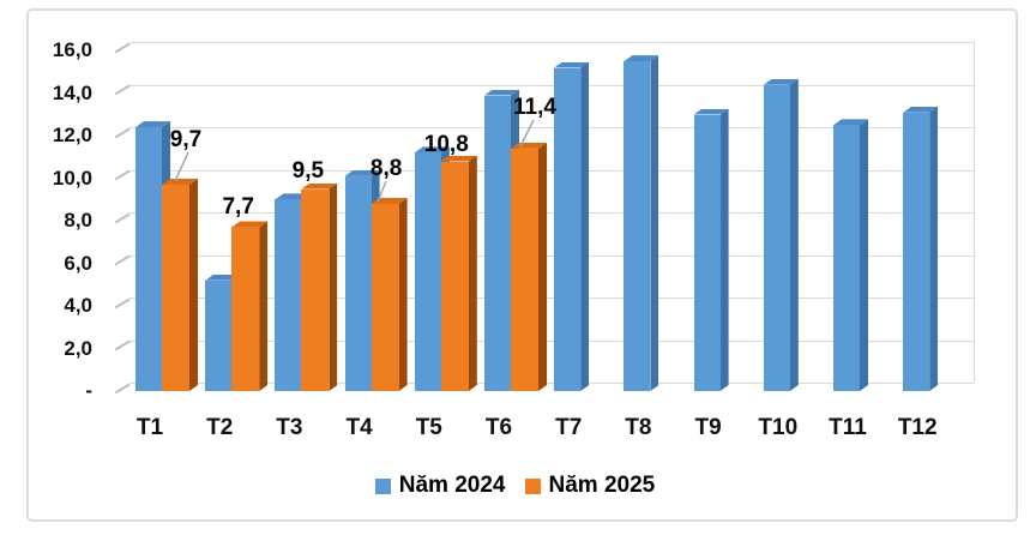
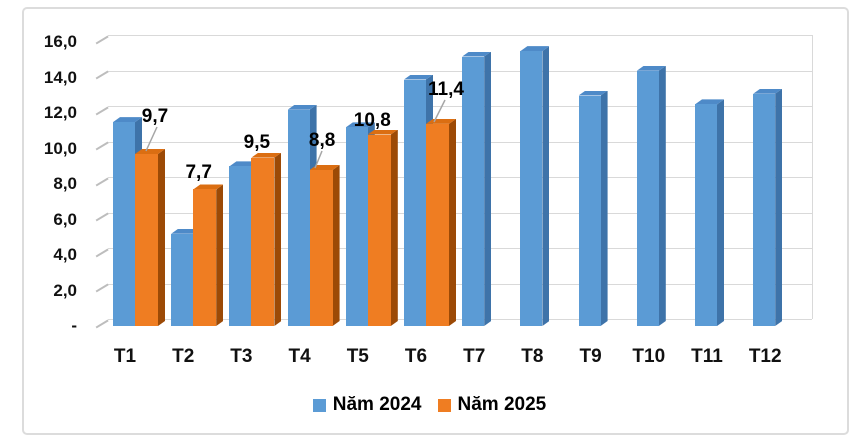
Năm 2024/T1: 12,4 -> 11,5
Năm 2024/T4: 10,1 -> 12,2
